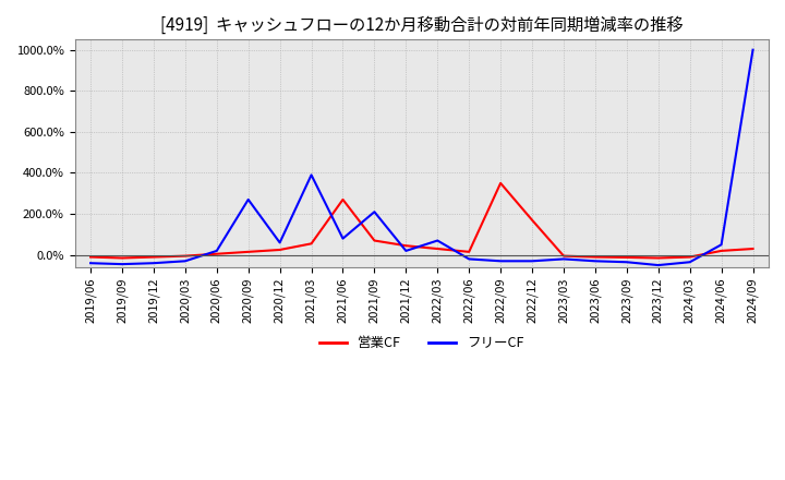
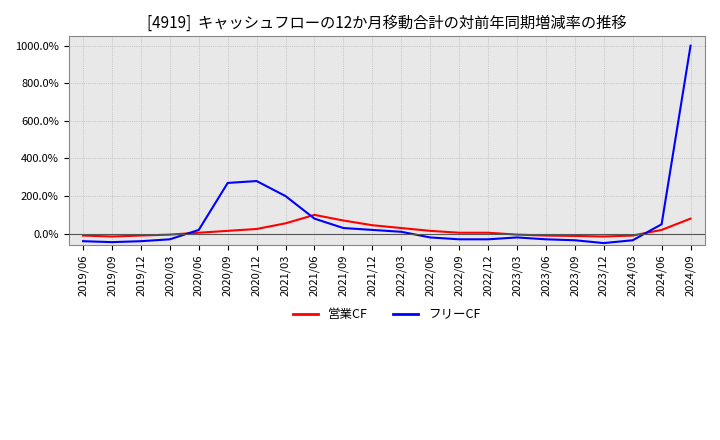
フリーCF/2020/12: 60% -> 280%
フリーCF/2021/03: 390% -> 200%
営業CF/2021/06: 270% -> 100%
フリーCF/2021/09: 210% -> 30%
フリーCF/2022/03: 70% -> 10%
営業CF/2022/09: 350% -> 0%
営業CF/2022/12: 170% -> 0%
営業CF/2024/09: 30% -> 80%
